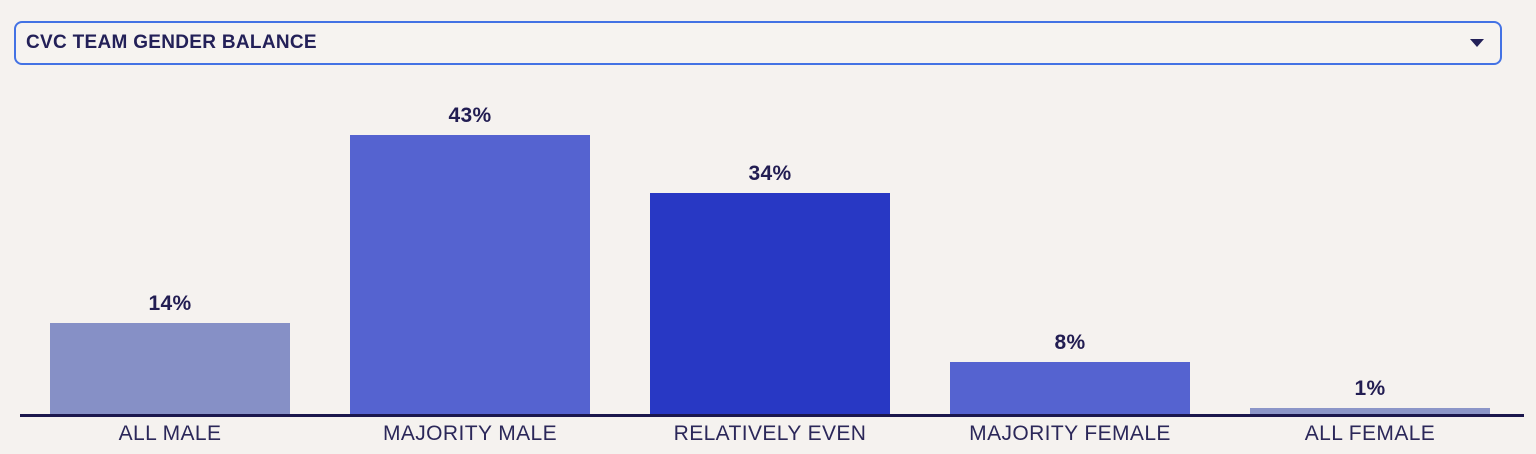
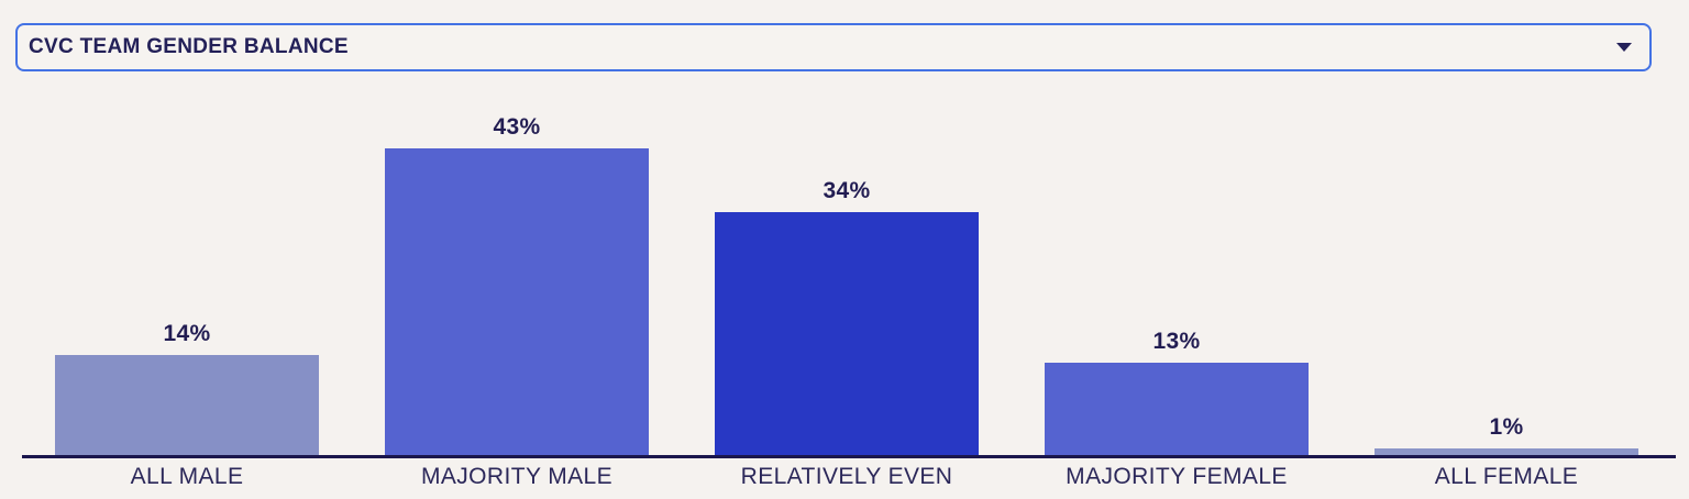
MAJORITY FEMALE: 8% -> 13%
